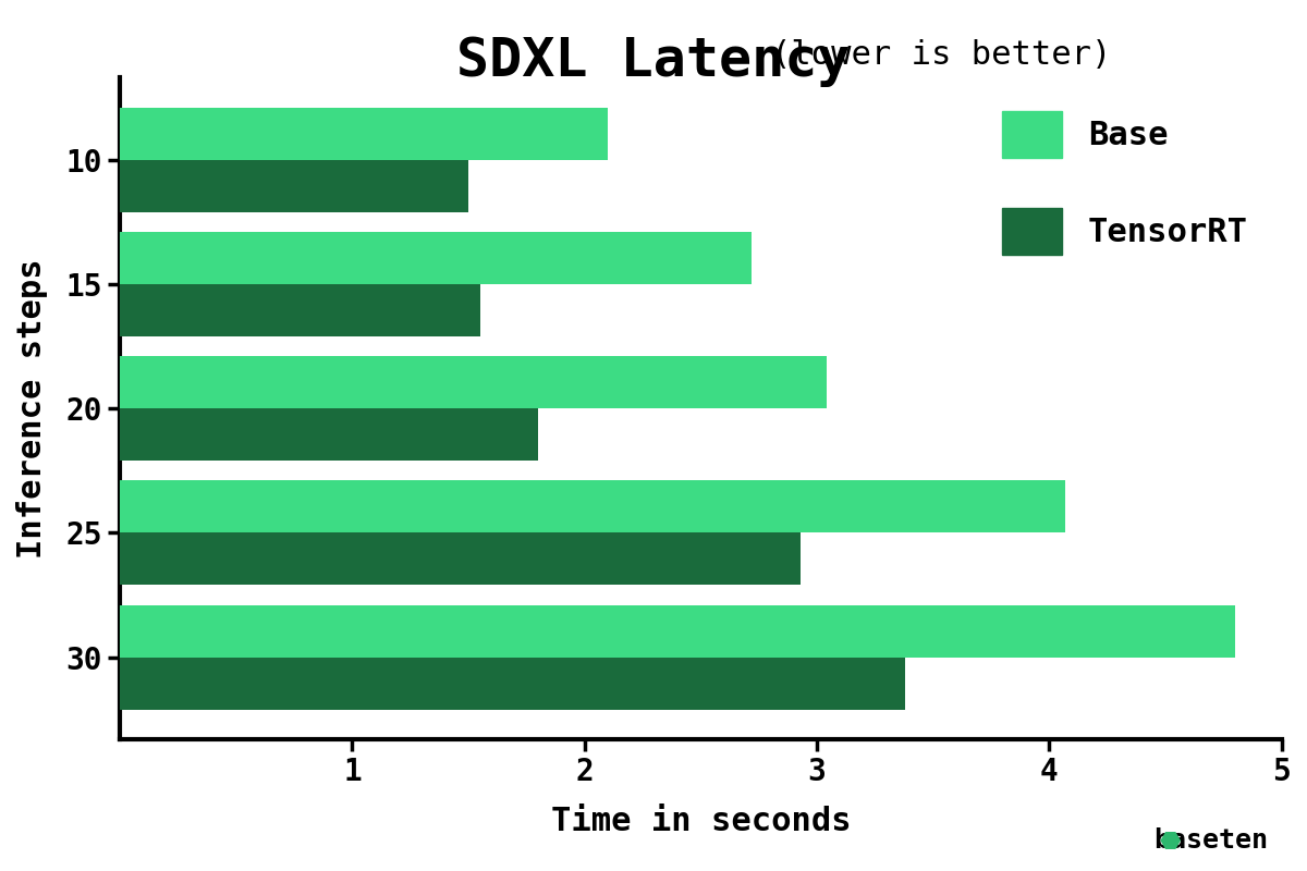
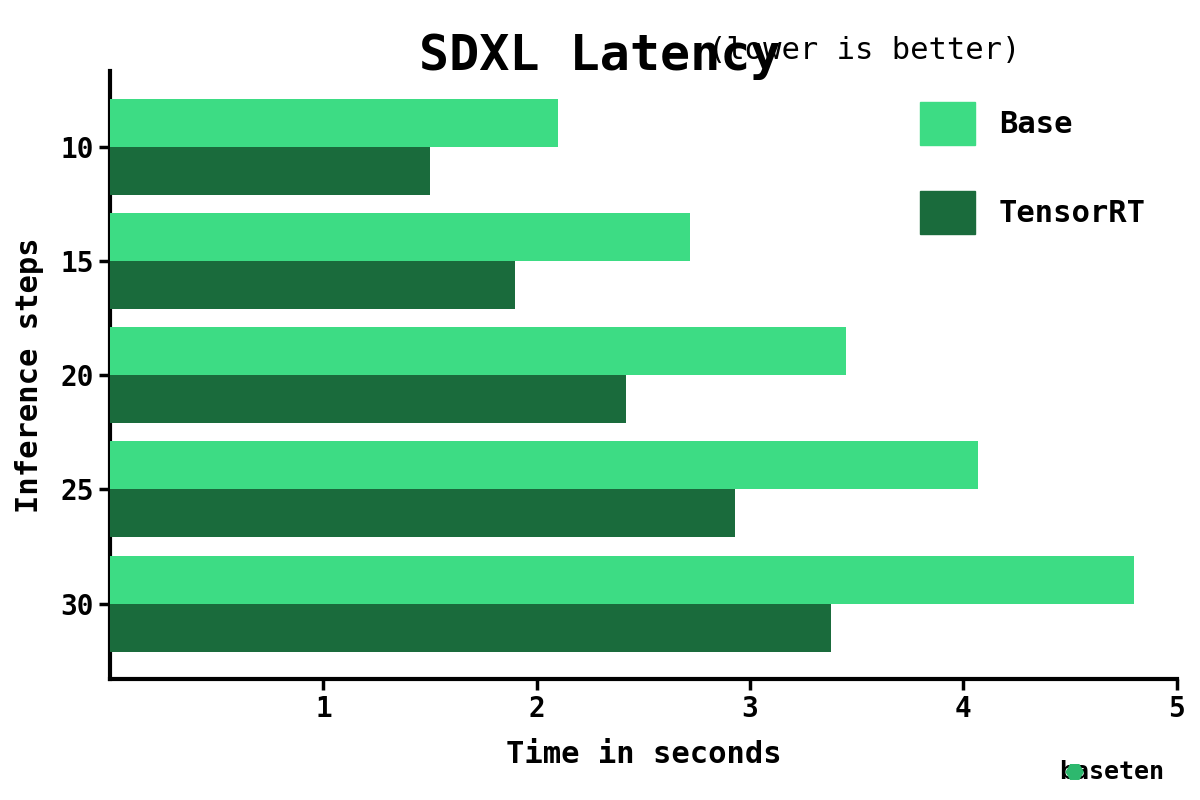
TensorRT/15: 1.55 -> 1.90
Base/20: 3.04 -> 3.45
TensorRT/20: 1.80 -> 2.42
